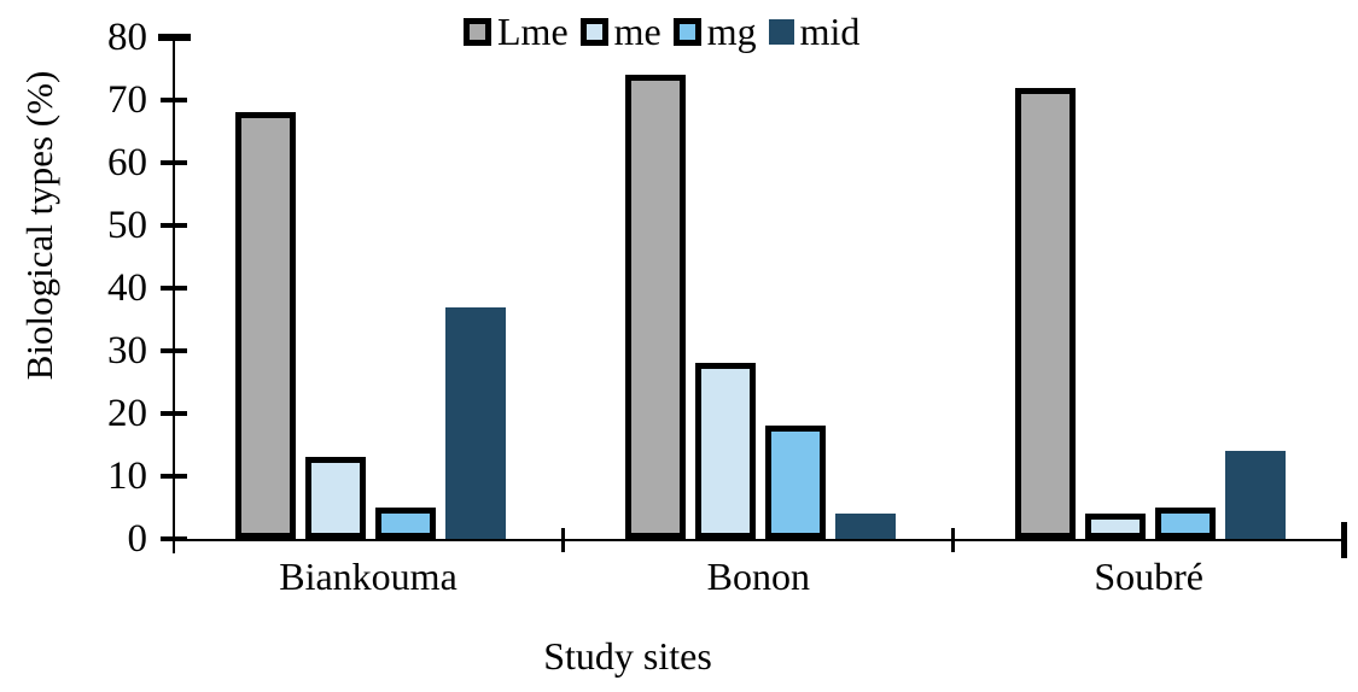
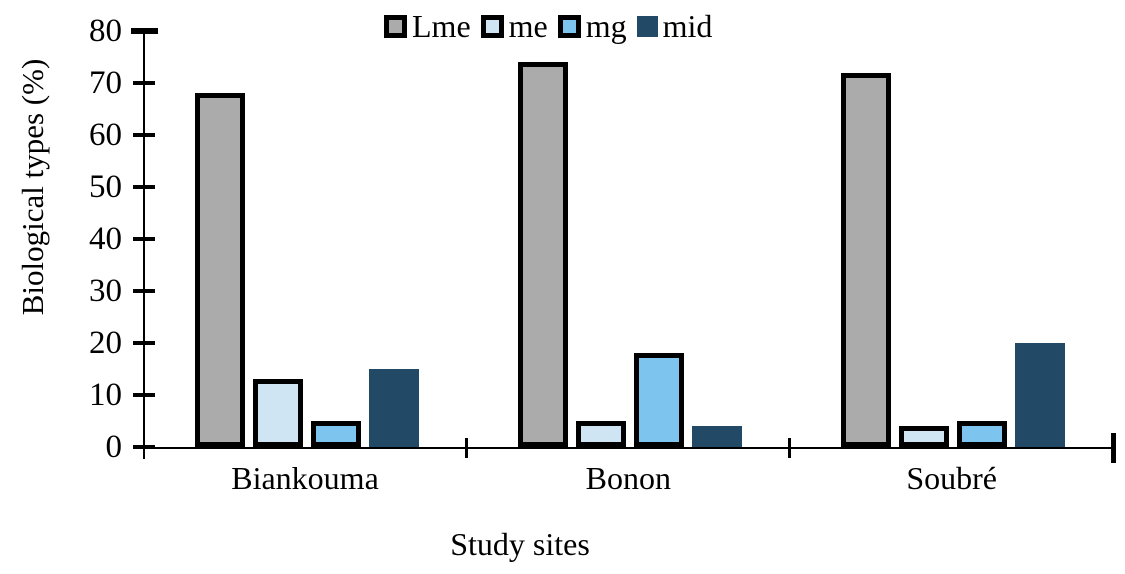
mid/Biankouma: 37 -> 15
me/Bonon: 28 -> 5
mid/Soubré: 14 -> 20
